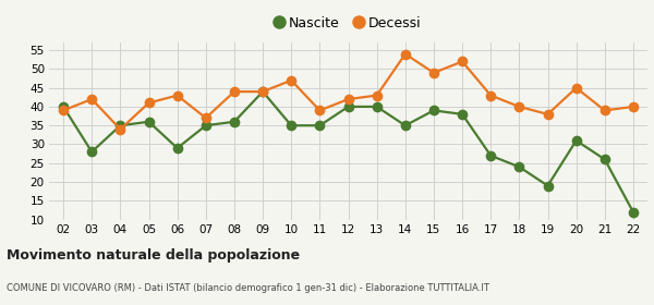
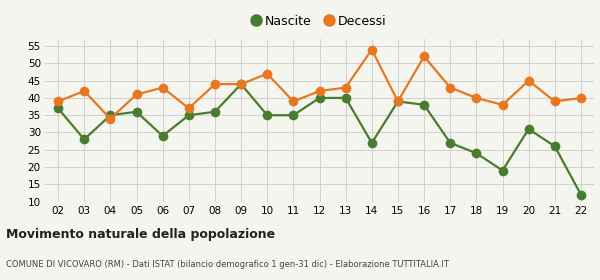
Nascite/02: 40 -> 37
Nascite/14: 35 -> 27
Decessi/15: 49 -> 39
